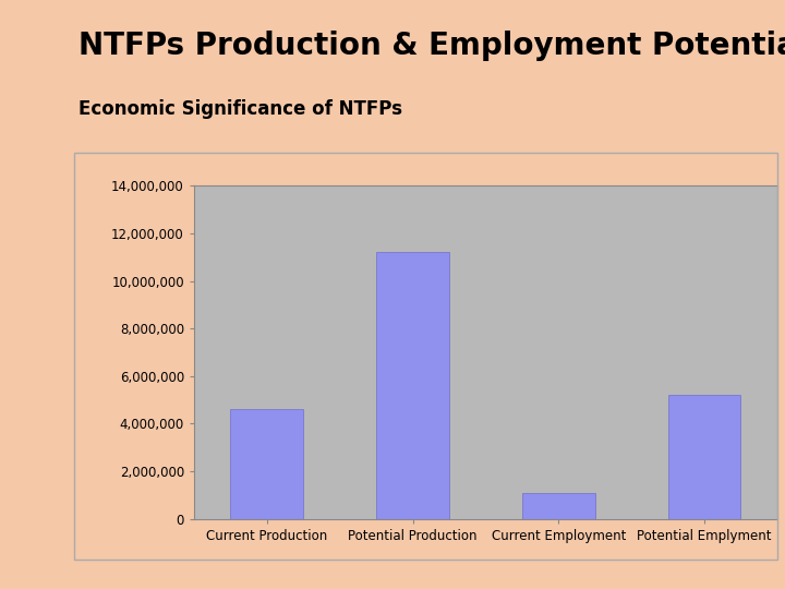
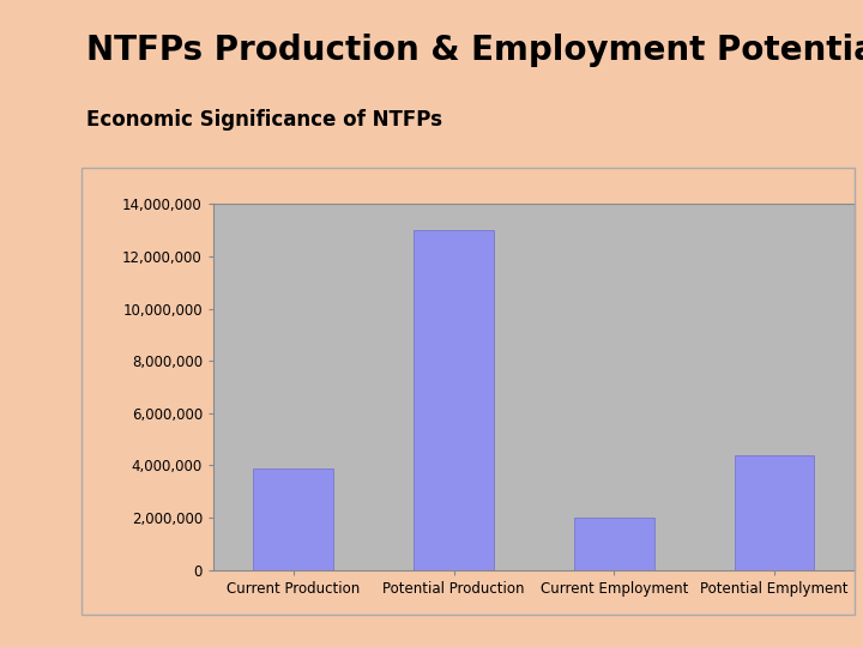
Current Production: 4,600,000 -> 3,900,000
Potential Production: 11,200,000 -> 13,000,000
Current Employment: 1,100,000 -> 2,000,000
Potential Emplyment: 5,200,000 -> 4,400,000
